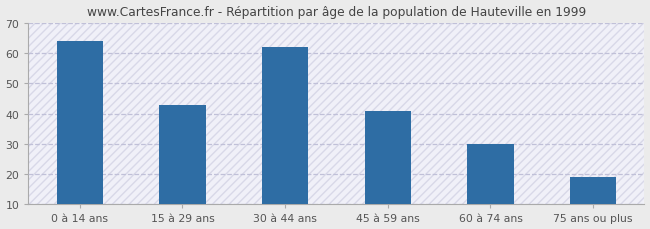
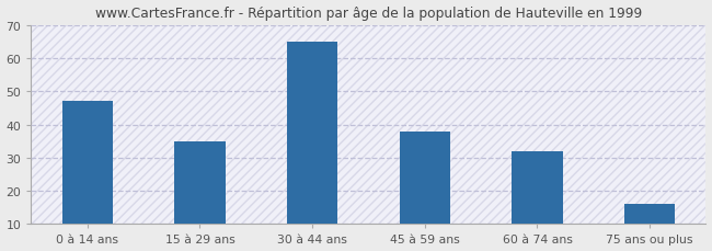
0 à 14 ans: 64 -> 47
15 à 29 ans: 43 -> 35
30 à 44 ans: 62 -> 65
45 à 59 ans: 41 -> 38
60 à 74 ans: 30 -> 32
75 ans ou plus: 19 -> 16
